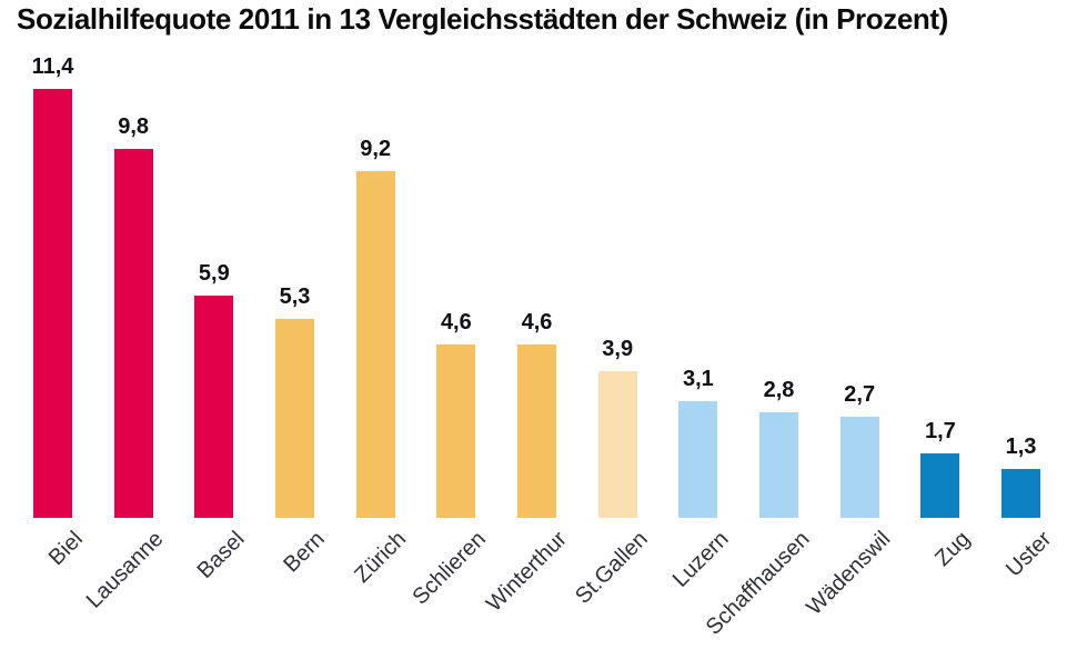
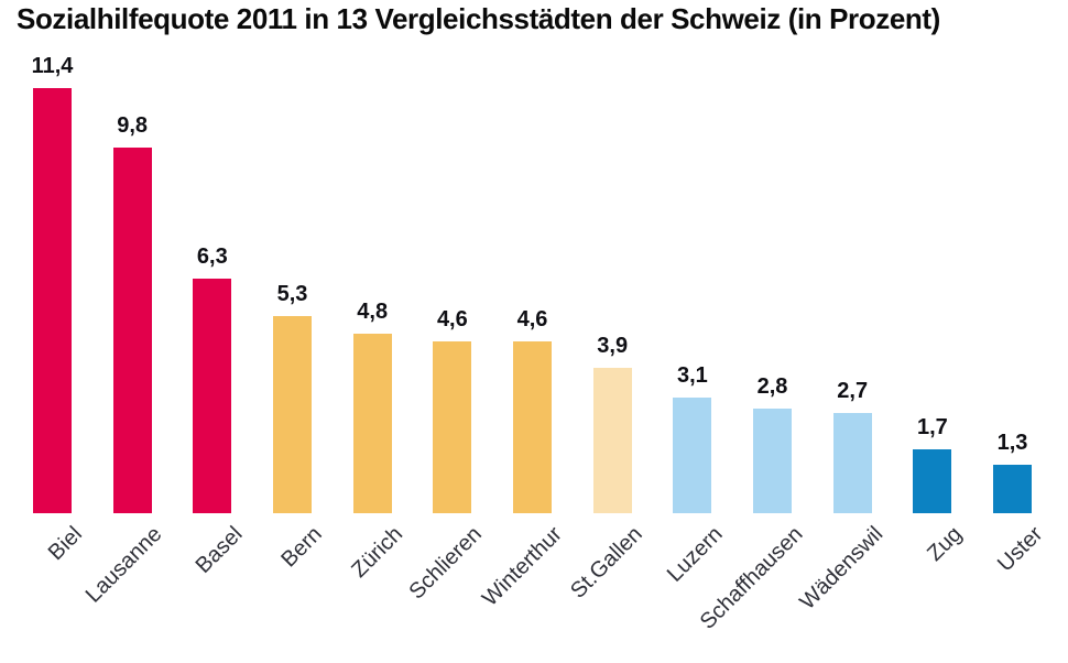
Basel: 5,9 -> 6,3
Zürich: 9,2 -> 4,8
